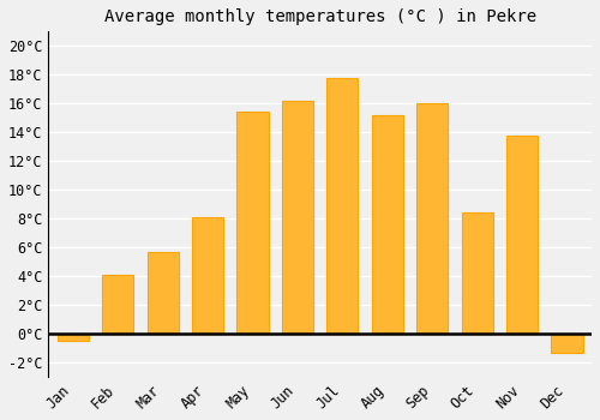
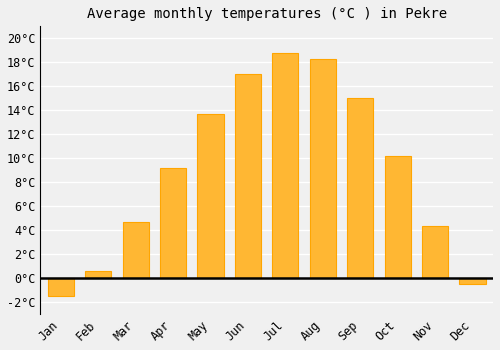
Jan: -0.5°C -> -1.5°C
Feb: 4.1°C -> 0.6°C
Mar: 5.7°C -> 4.7°C
Apr: 8.1°C -> 9.2°C
May: 15.4°C -> 13.7°C
Jun: 16.2°C -> 17.0°C
Jul: 17.8°C -> 18.8°C
Aug: 15.2°C -> 18.3°C
Sep: 16.0°C -> 15.0°C
Oct: 8.4°C -> 10.2°C
Nov: 13.8°C -> 4.3°C
Dec: -1.3°C -> -0.5°C
